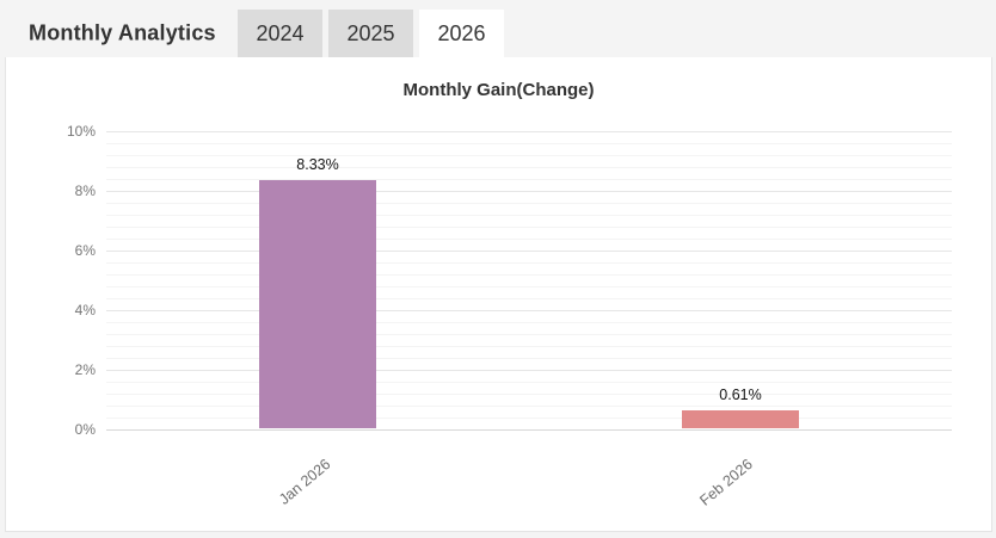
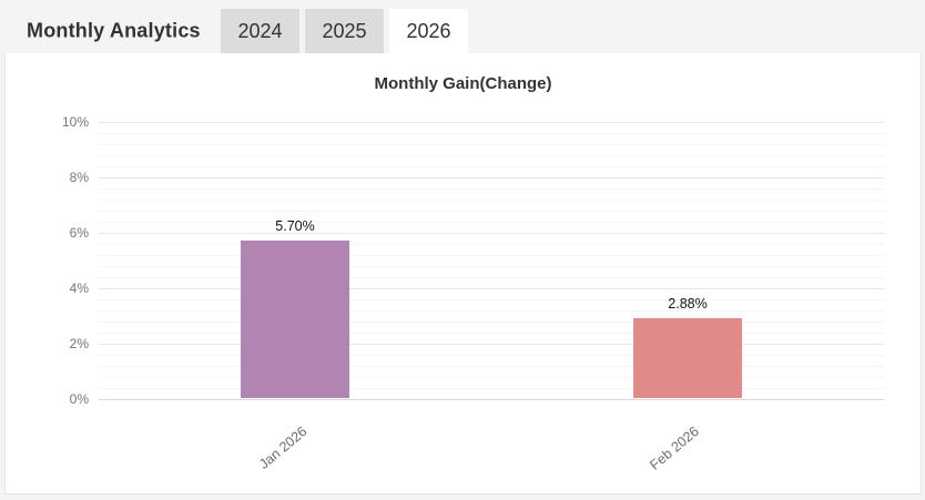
Jan 2026: 8.33% -> 5.70%
Feb 2026: 0.61% -> 2.88%
